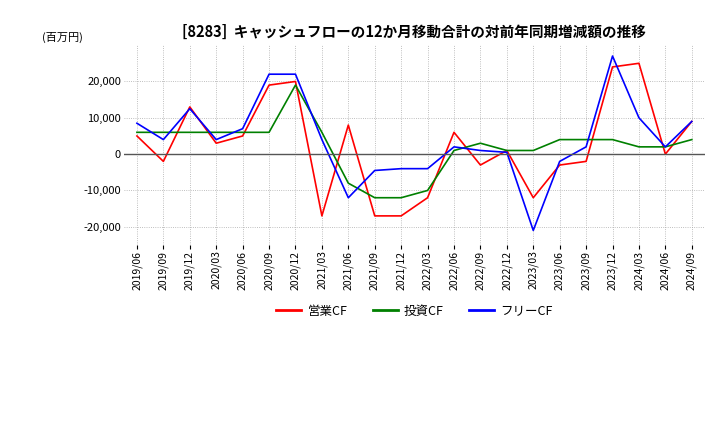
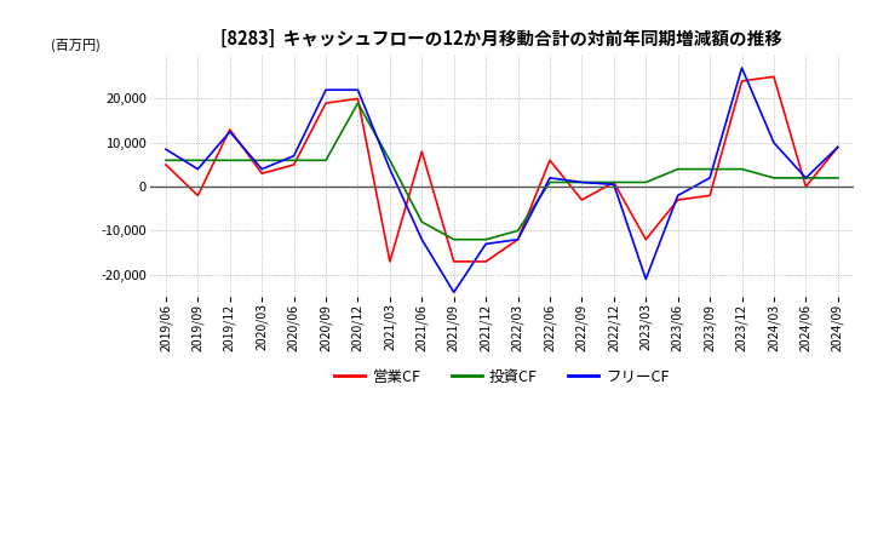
フリーCF/2021/09: -4,500 -> -24,000
フリーCF/2021/12: -4,000 -> -13,000
フリーCF/2022/03: -4,000 -> -12,000
投資CF/2022/09: 3,000 -> 1,000
投資CF/2024/09: 4,000 -> 2,000
